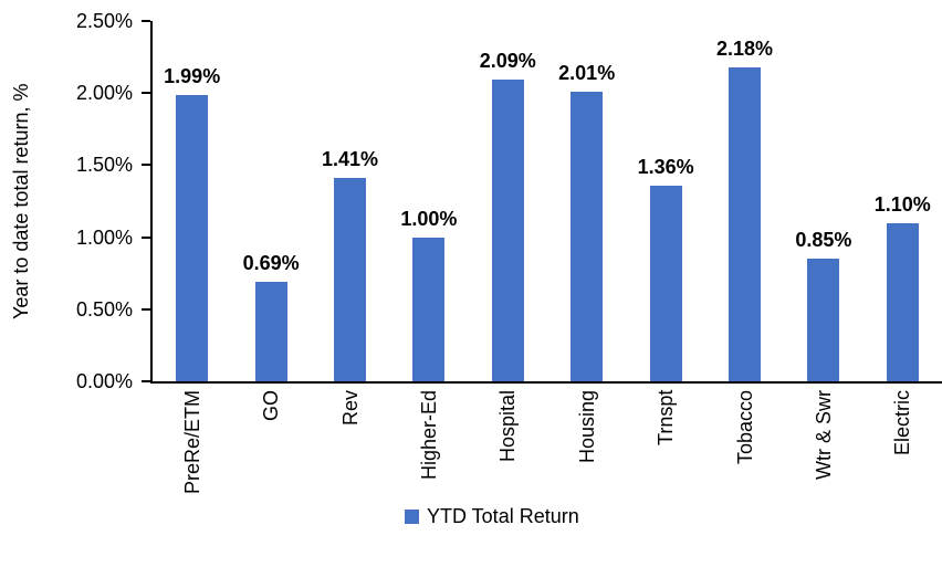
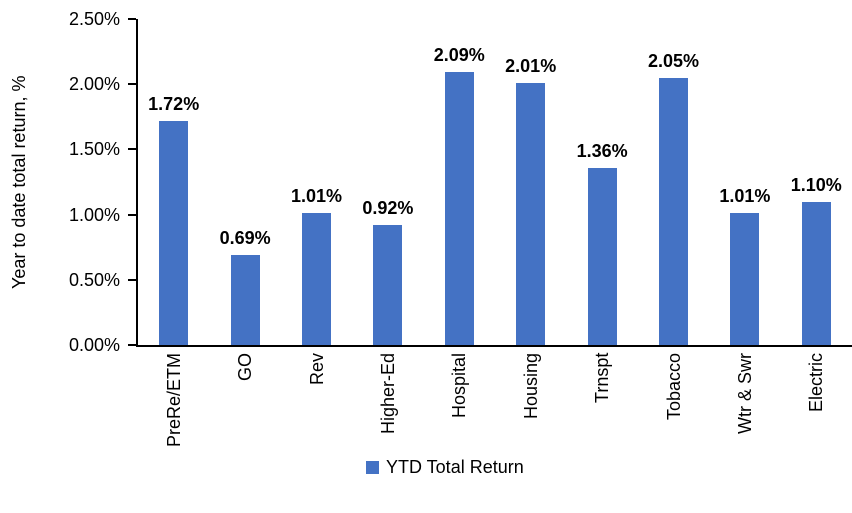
PreRe/ETM: 1.99% -> 1.72%
Rev: 1.41% -> 1.01%
Higher-Ed: 1.00% -> 0.92%
Tobacco: 2.18% -> 2.05%
Wtr & Swr: 0.85% -> 1.01%
